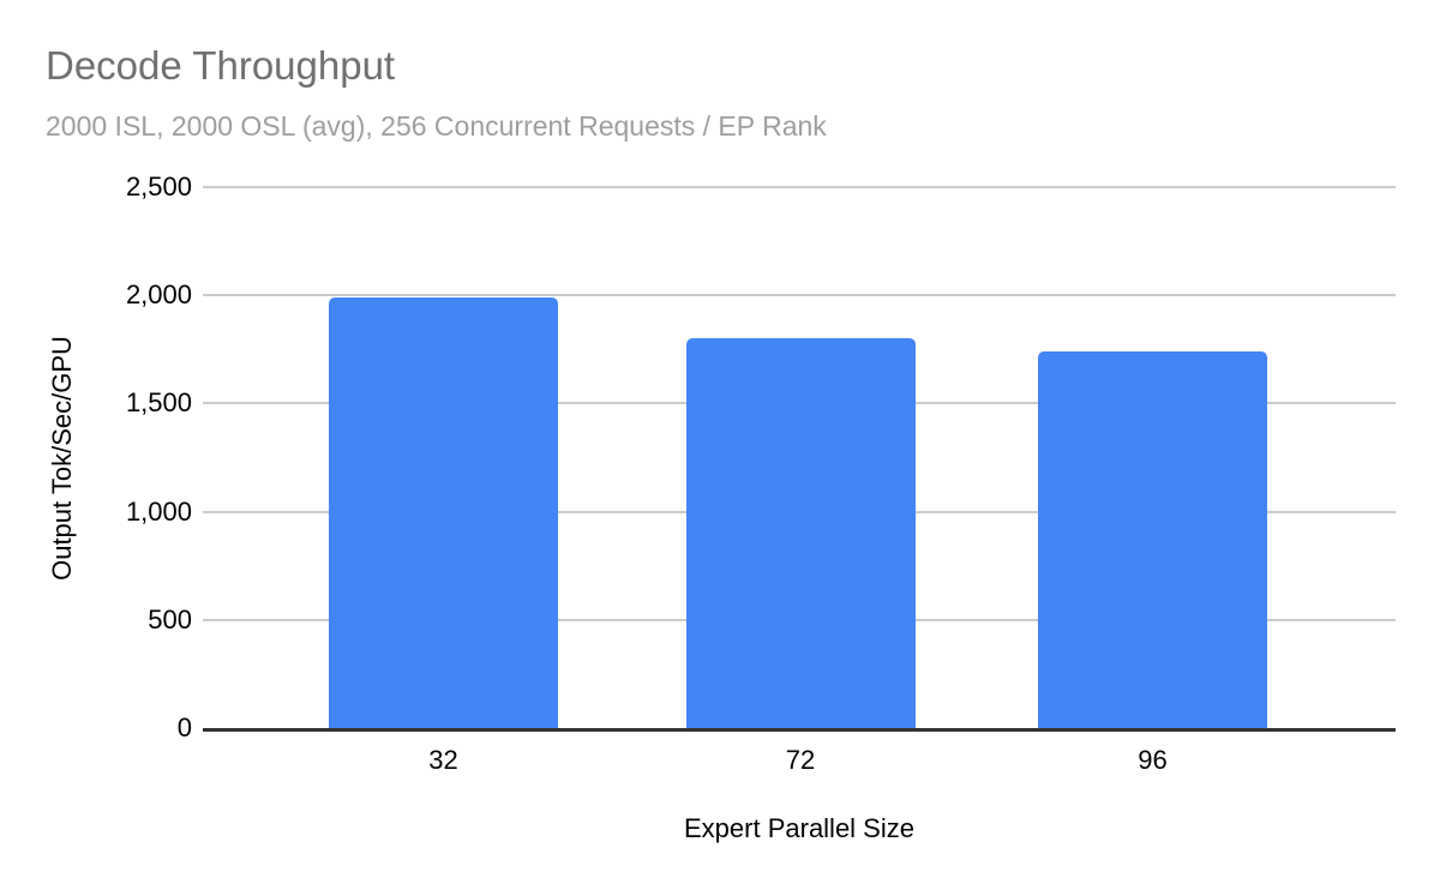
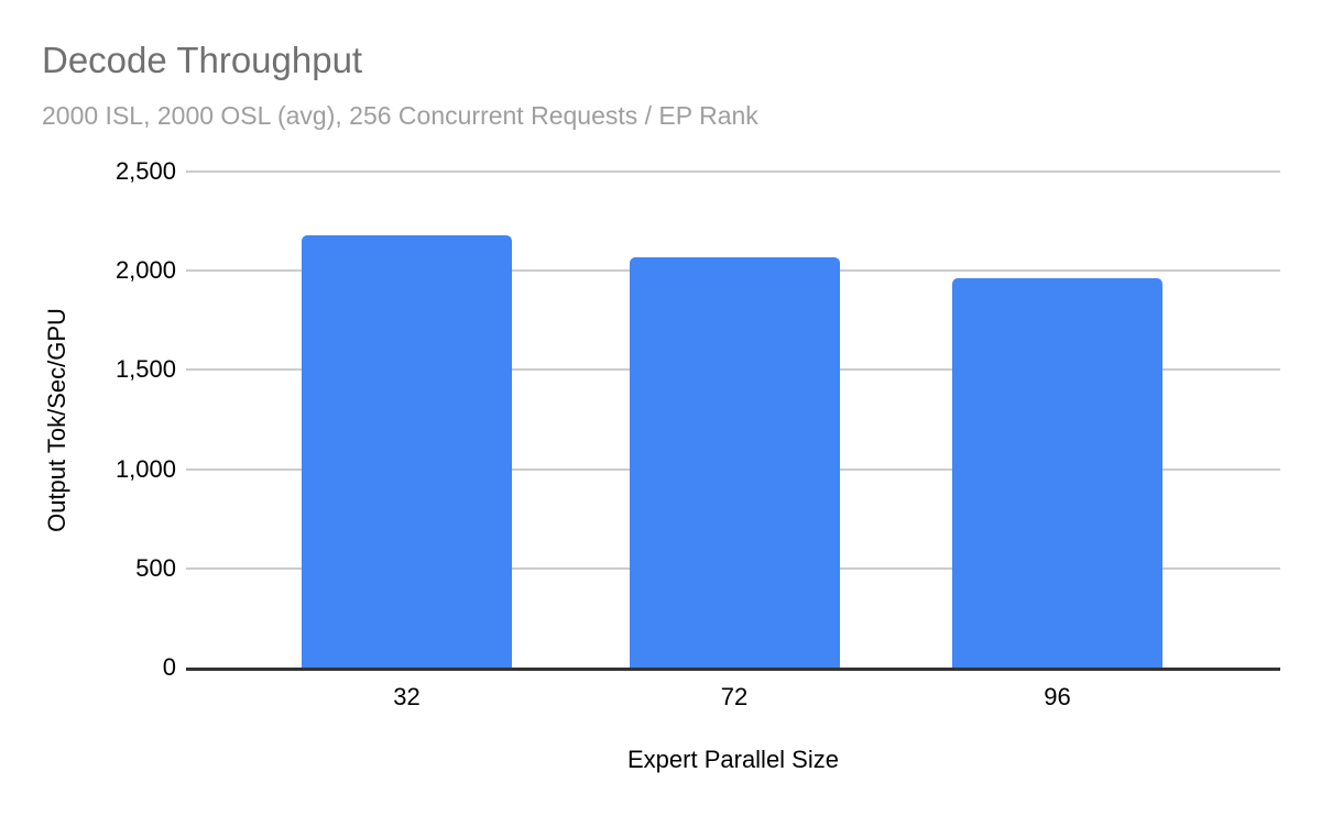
32: 1990 -> 2180
72: 1800 -> 2060
96: 1740 -> 1960
